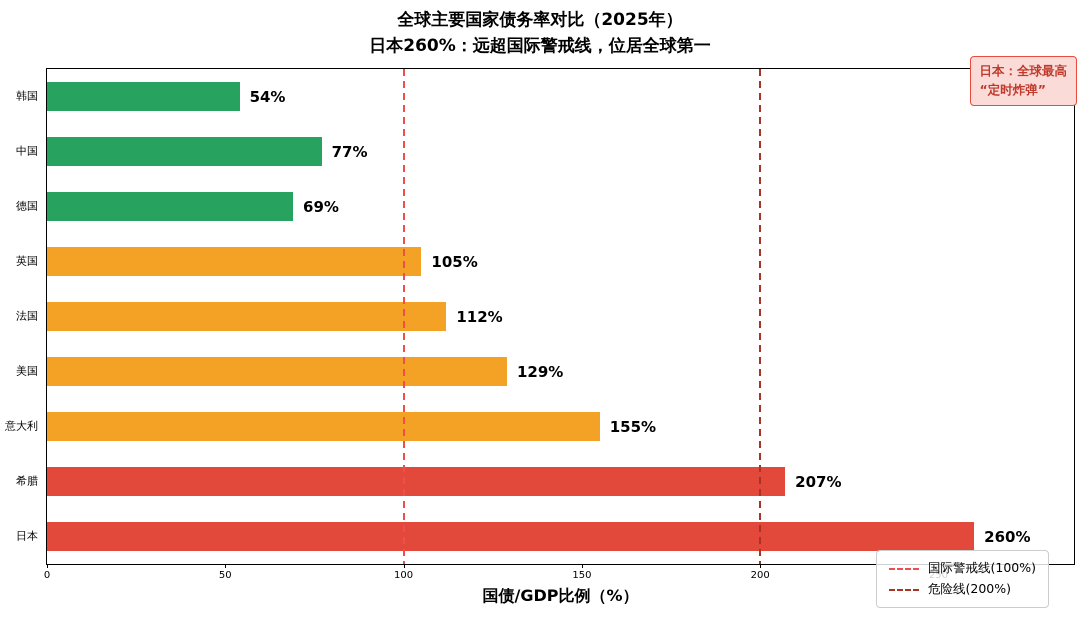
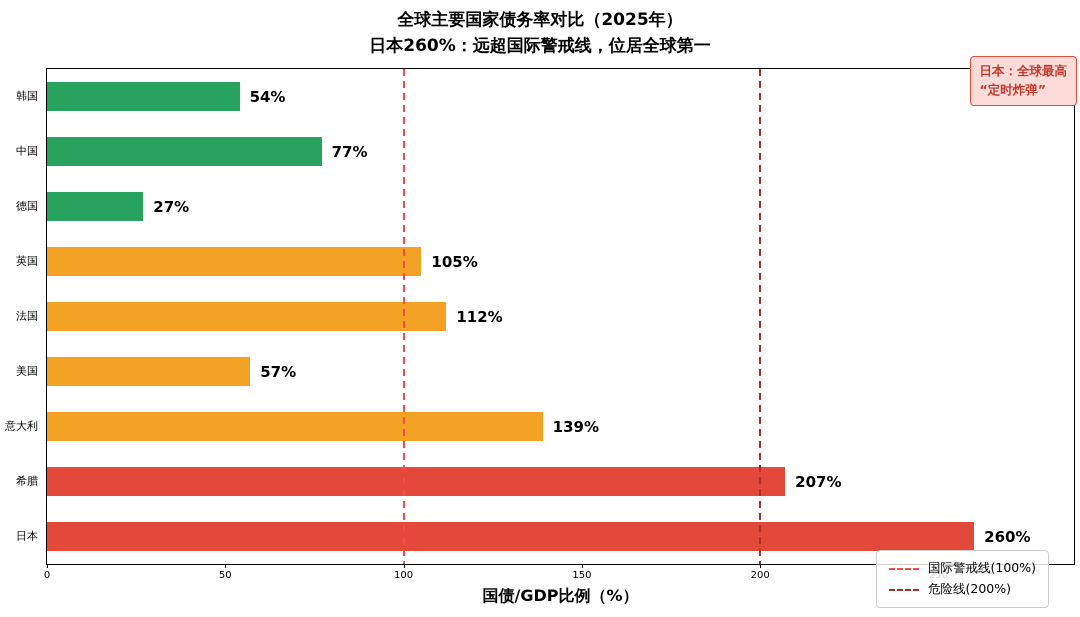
德国: 69% -> 27%
美国: 129% -> 57%
意大利: 155% -> 139%
